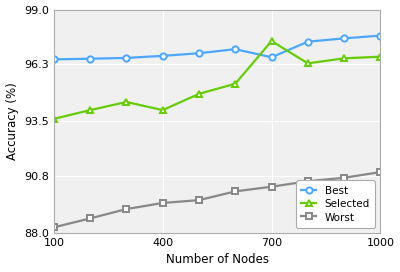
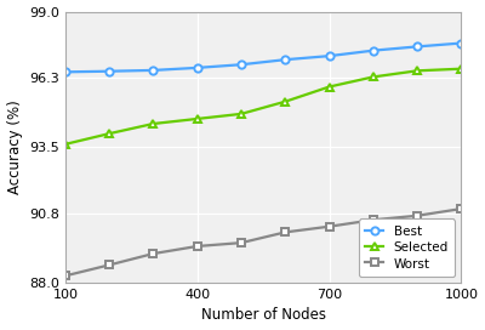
Selected/400: 94.05 -> 94.65
Best/700: 96.65 -> 97.20
Selected/700: 97.45 -> 95.95
